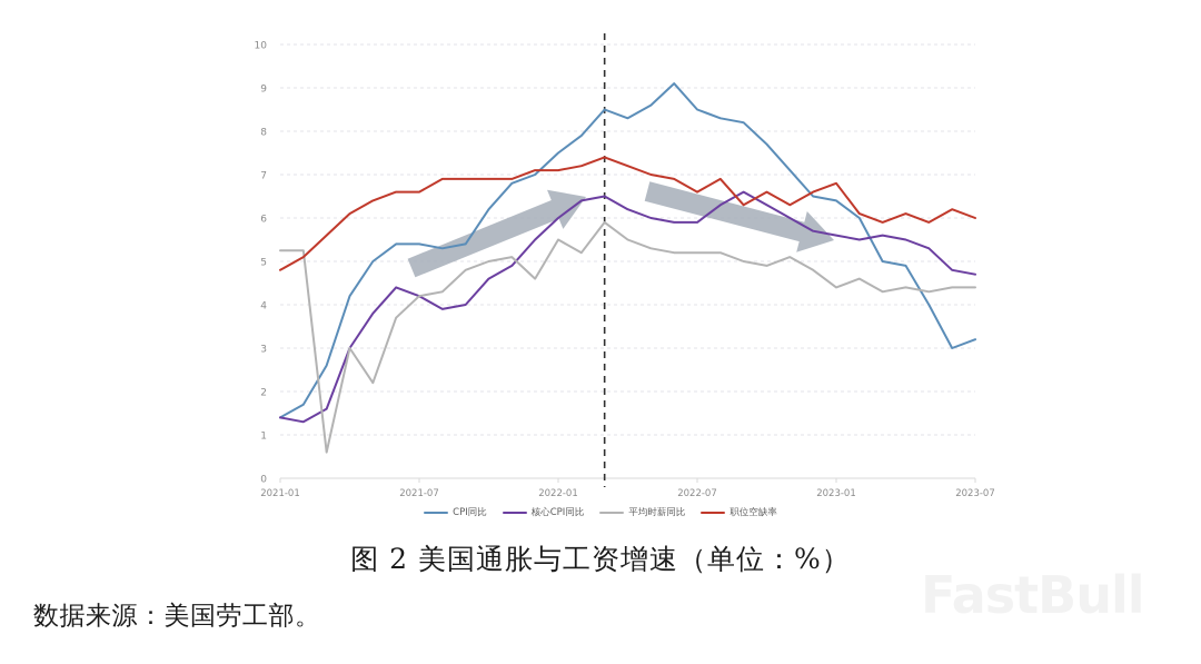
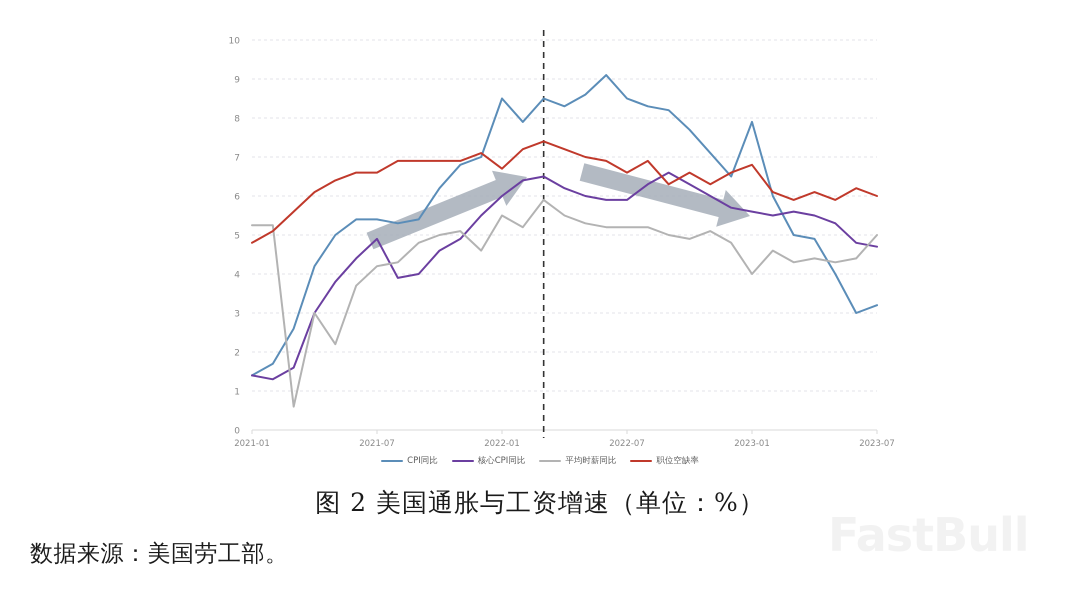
核心CPI同比/2021-07: 4.2 -> 4.9
CPI同比/2022-01: 7.5 -> 8.5
职位空缺率/2022-01: 7.1 -> 6.7
CPI同比/2023-01: 6.4 -> 7.9
平均时薪同比/2023-01: 4.4 -> 4.0
平均时薪同比/2023-07: 4.4 -> 5.0
